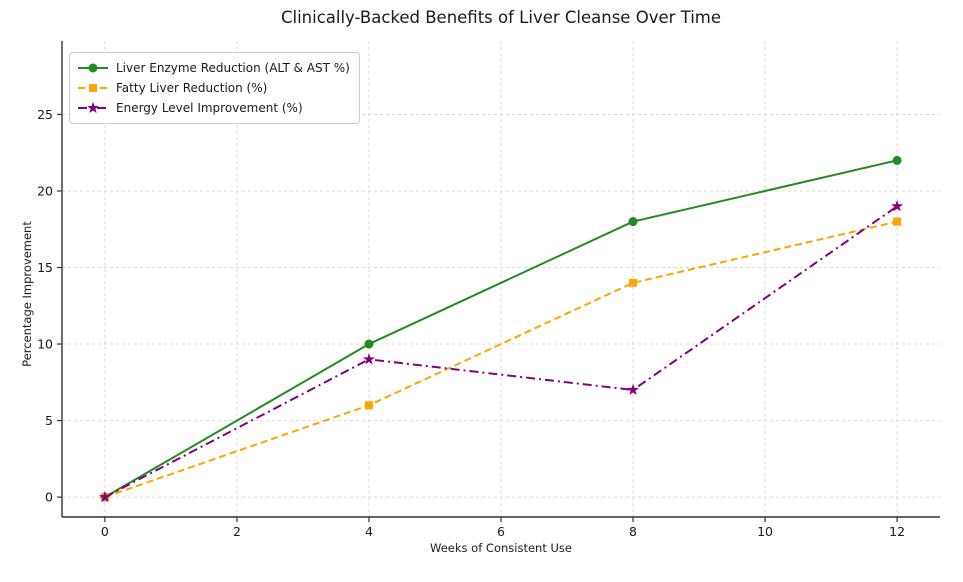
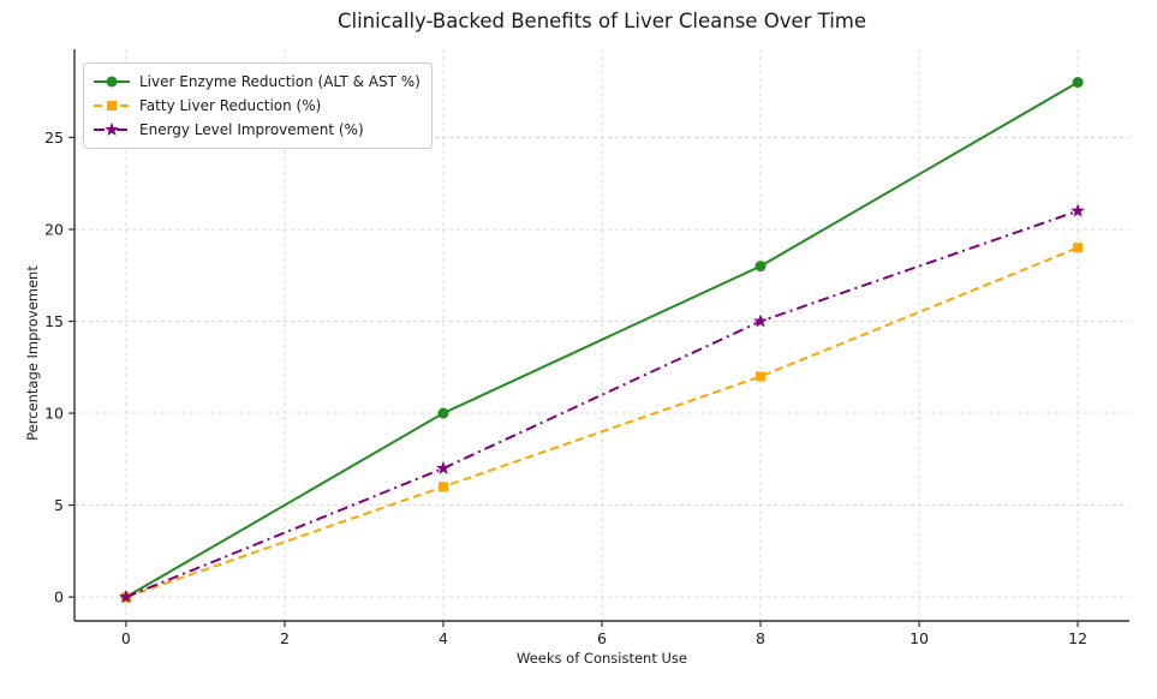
Energy Level Improvement (%)/4: 9 -> 7
Fatty Liver Reduction (%)/8: 14 -> 12
Energy Level Improvement (%)/8: 7 -> 15
Liver Enzyme Reduction (ALT & AST %)/12: 22 -> 28
Fatty Liver Reduction (%)/12: 18 -> 19
Energy Level Improvement (%)/12: 19 -> 21
